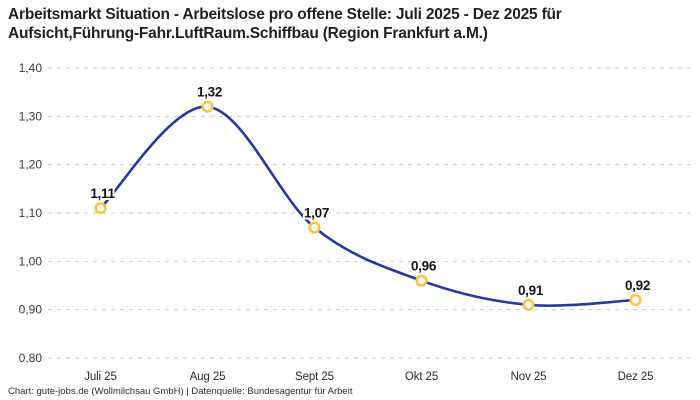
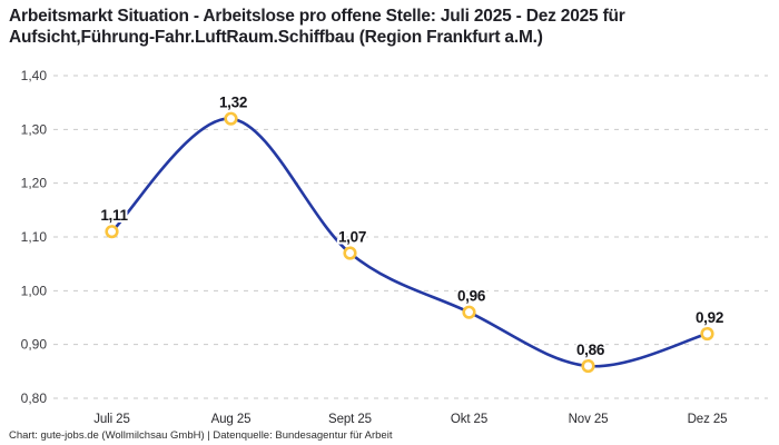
Nov 25: 0,91 -> 0,86
